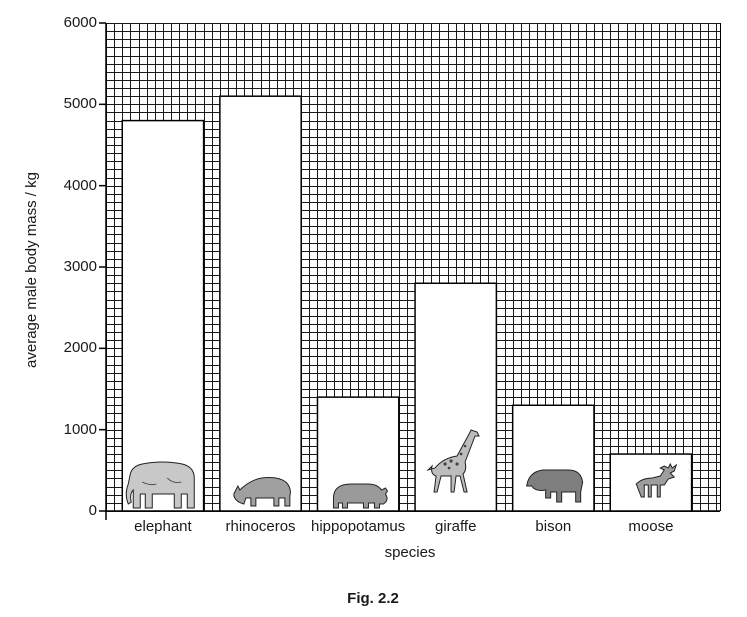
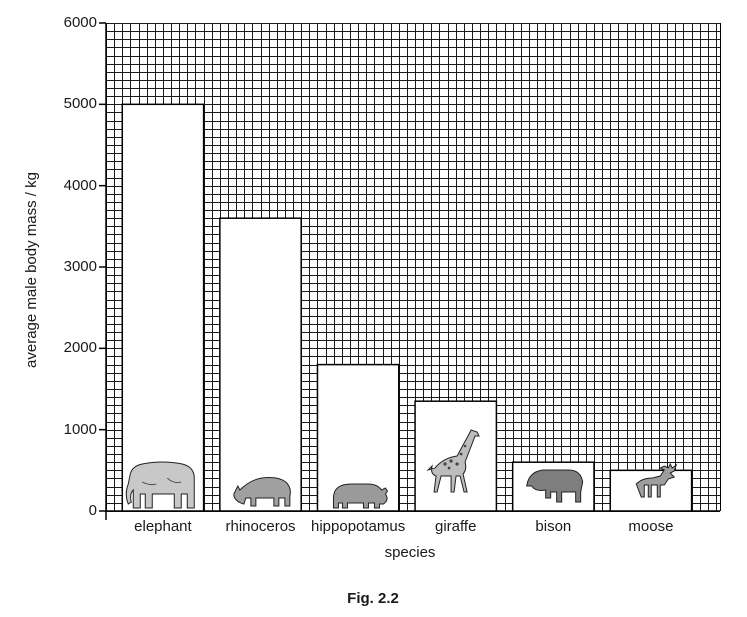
elephant: 4800 -> 5000
rhinoceros: 5100 -> 3600
hippopotamus: 1400 -> 1800
giraffe: 2800 -> 1400
bison: 1300 -> 600
moose: 700 -> 500
